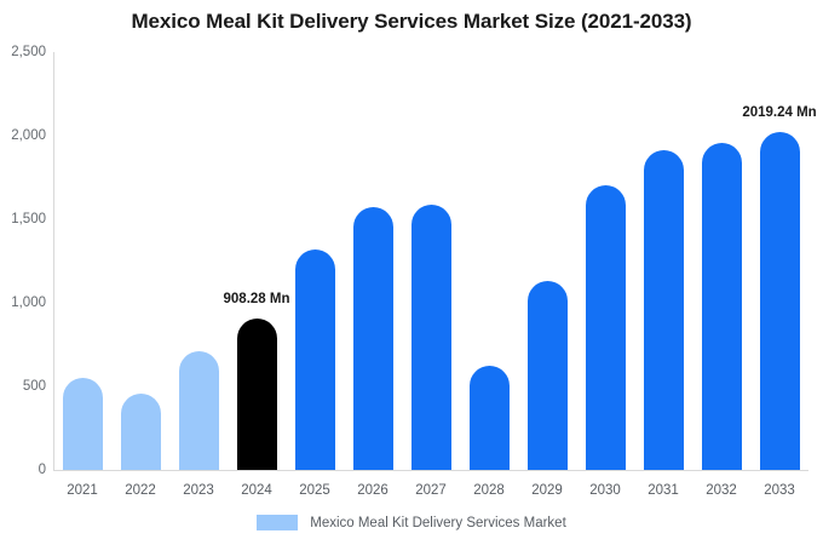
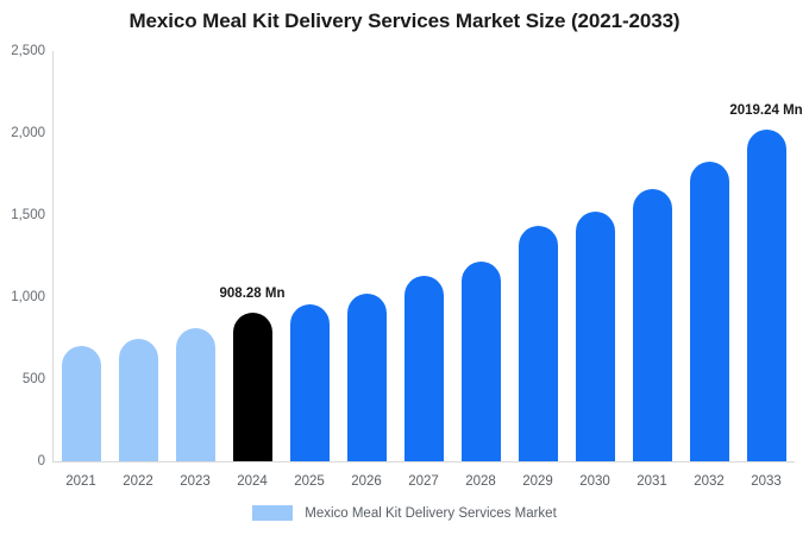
2021: 550 -> 700
2022: 460 -> 740
2023: 710 -> 810
2025: 1320 -> 960
2026: 1570 -> 1020
2027: 1590 -> 1130
2028: 620 -> 1220
2029: 1130 -> 1440
2030: 1700 -> 1520
2031: 1910 -> 1660
2032: 1960 -> 1820
